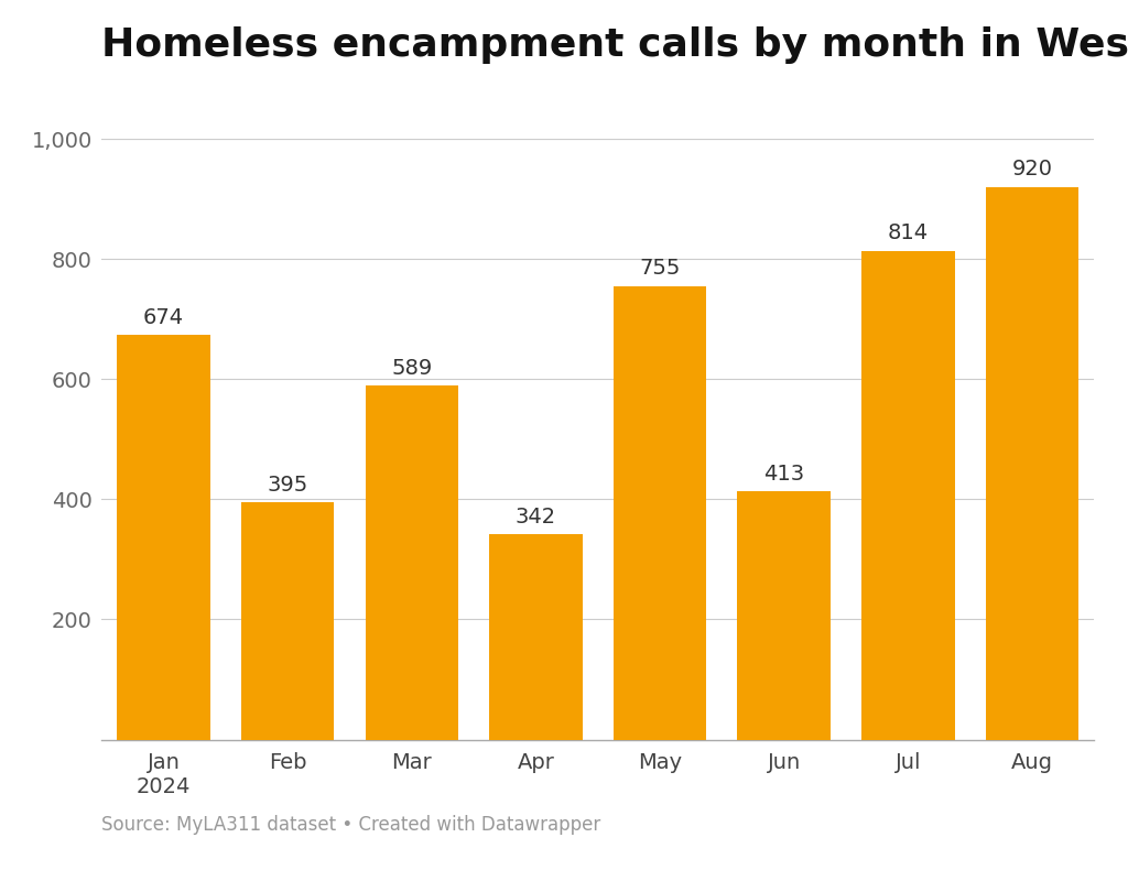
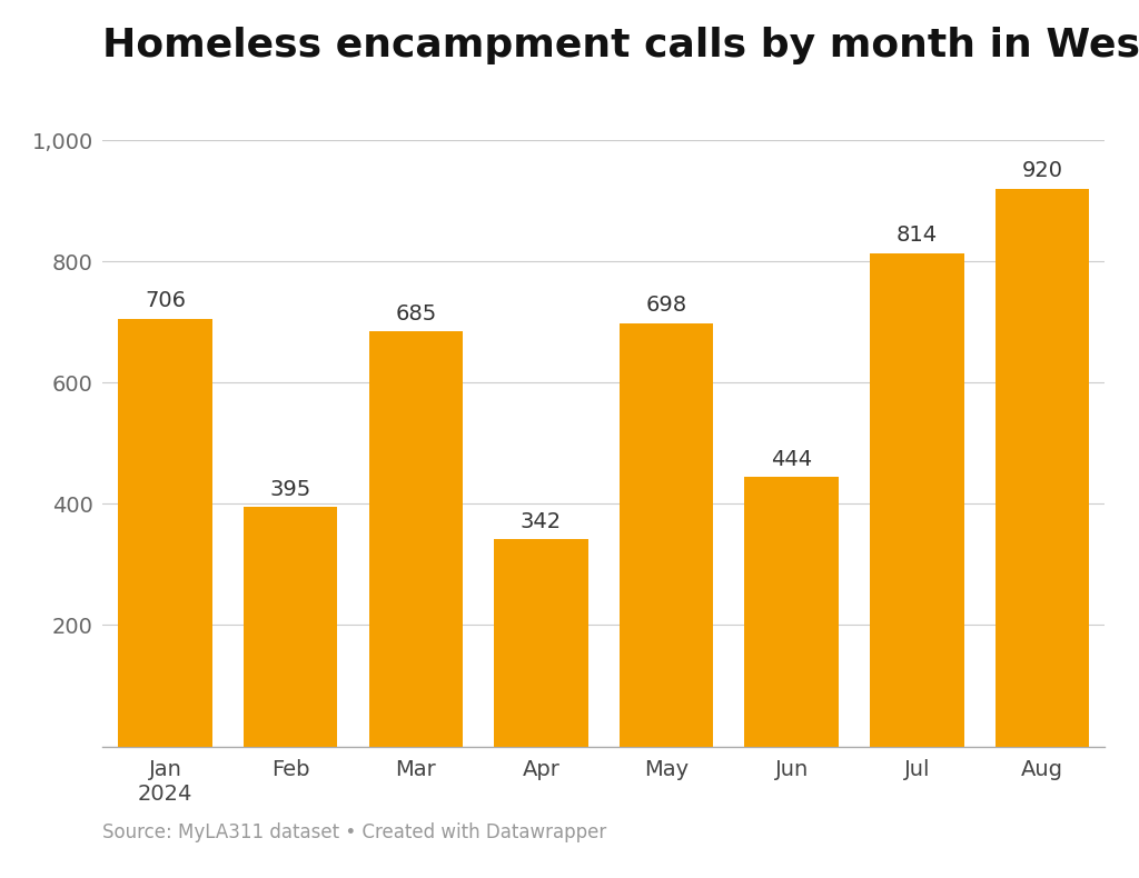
Jan 2024: 674 -> 706
Mar: 589 -> 685
May: 755 -> 698
Jun: 413 -> 444
